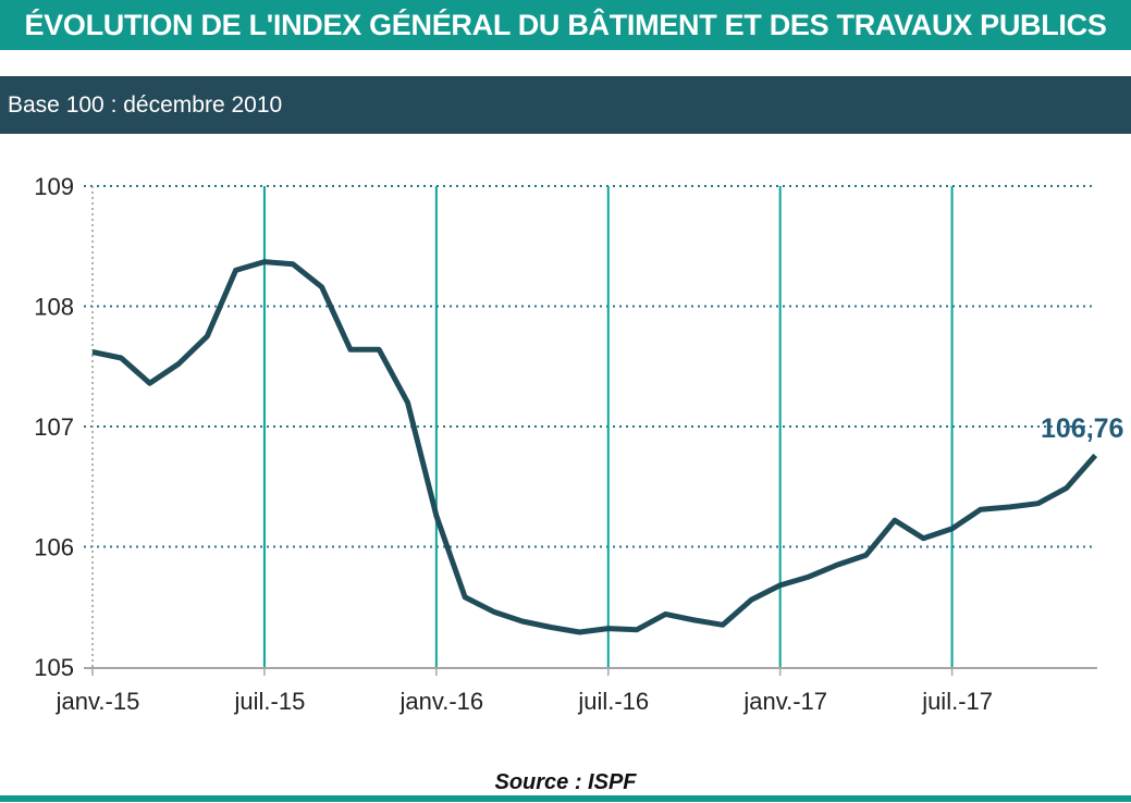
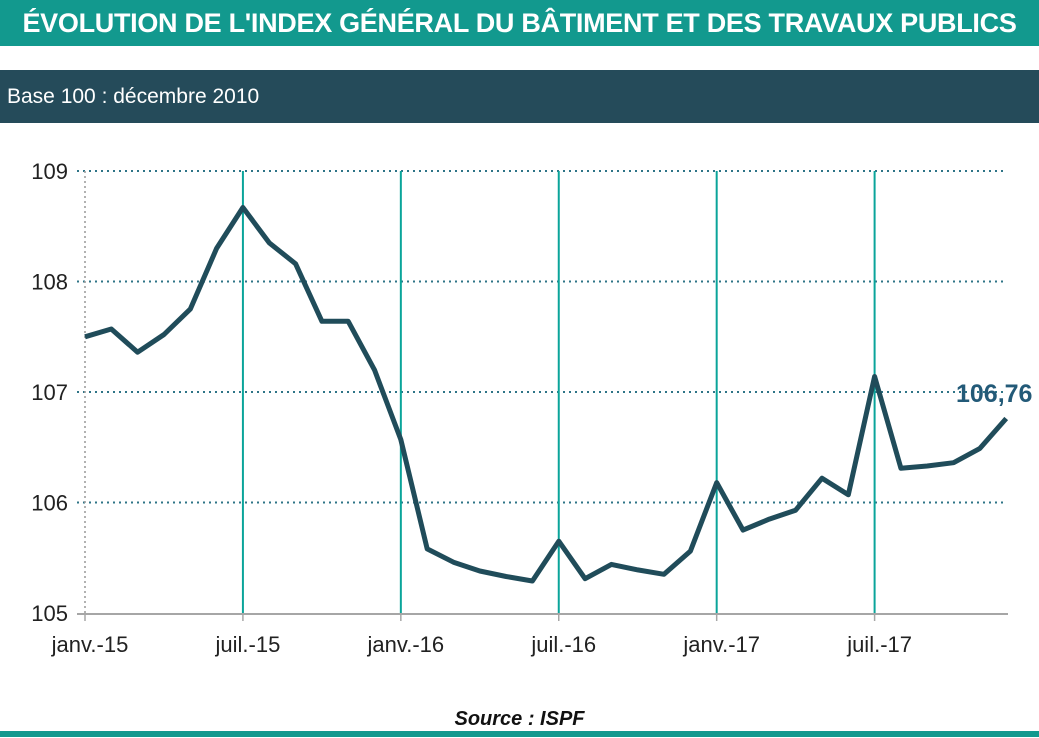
janv.-15: 107.62 -> 107.50
juil.-15: 108.37 -> 108.67
janv.-16: 106.26 -> 106.57
juil.-16: 105.32 -> 105.65
janv.-17: 105.68 -> 106.18
juil.-17: 106.15 -> 107.14
